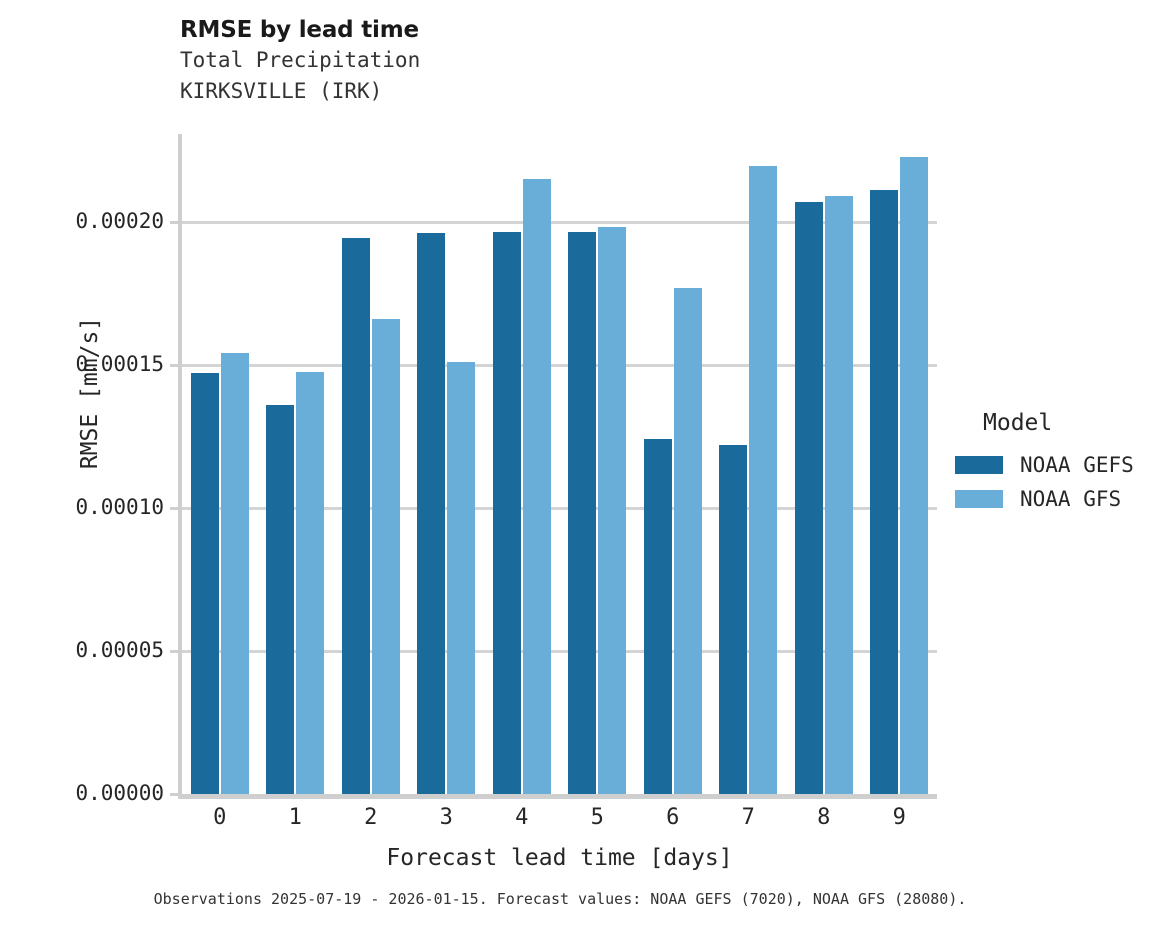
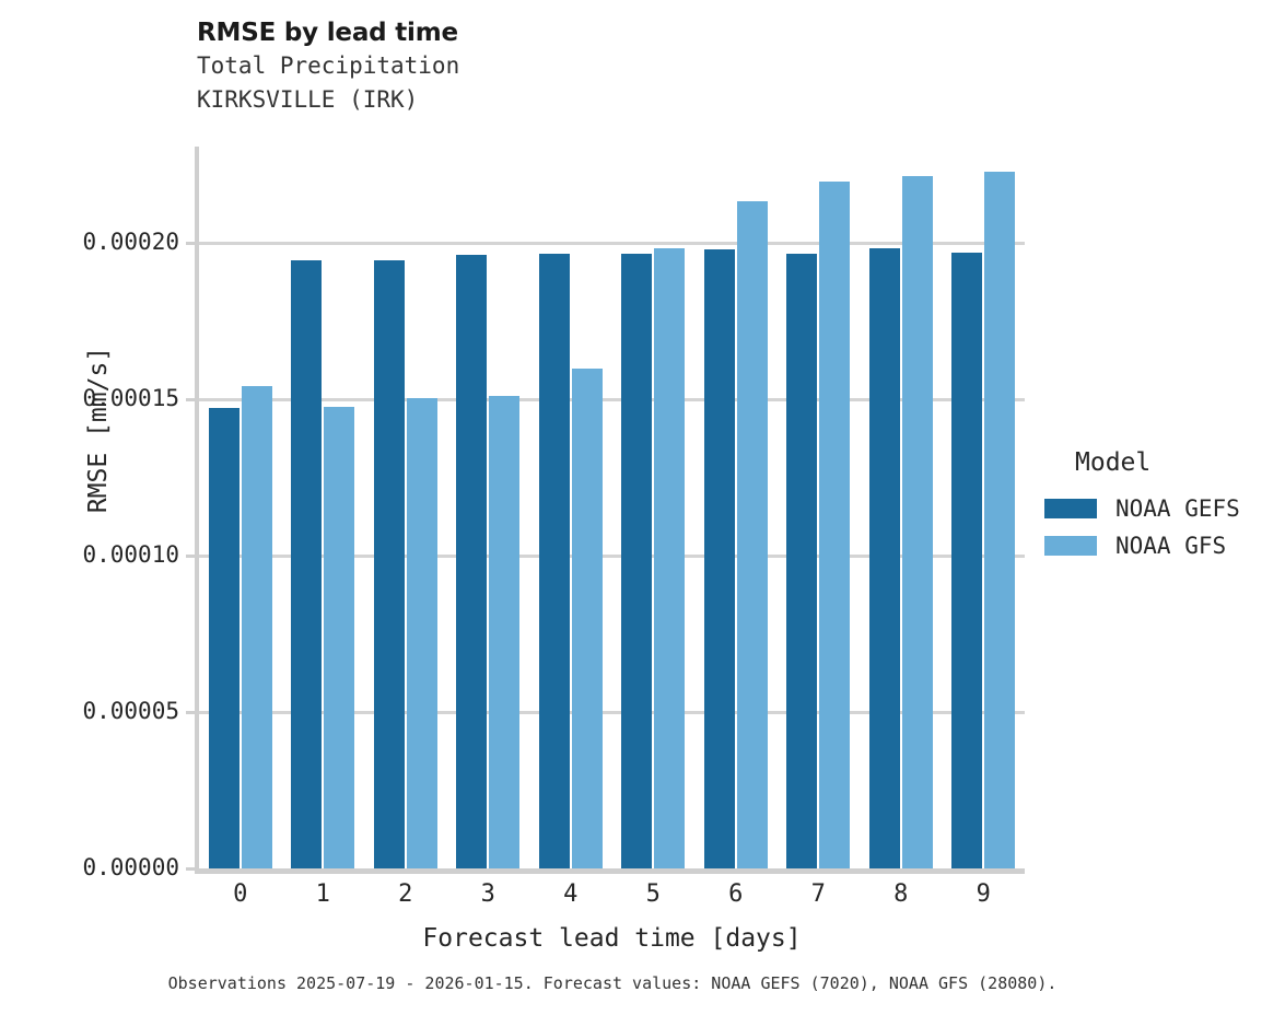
NOAA GEFS/1: 0.000136 -> 0.000194
NOAA GFS/2: 0.000166 -> 0.000150
NOAA GFS/4: 0.000215 -> 0.000160
NOAA GEFS/6: 0.000124 -> 0.000198
NOAA GFS/6: 0.000177 -> 0.000213
NOAA GEFS/7: 0.000122 -> 0.000197
NOAA GEFS/8: 0.000207 -> 0.000198
NOAA GFS/8: 0.000209 -> 0.000221
NOAA GEFS/9: 0.000211 -> 0.000197
